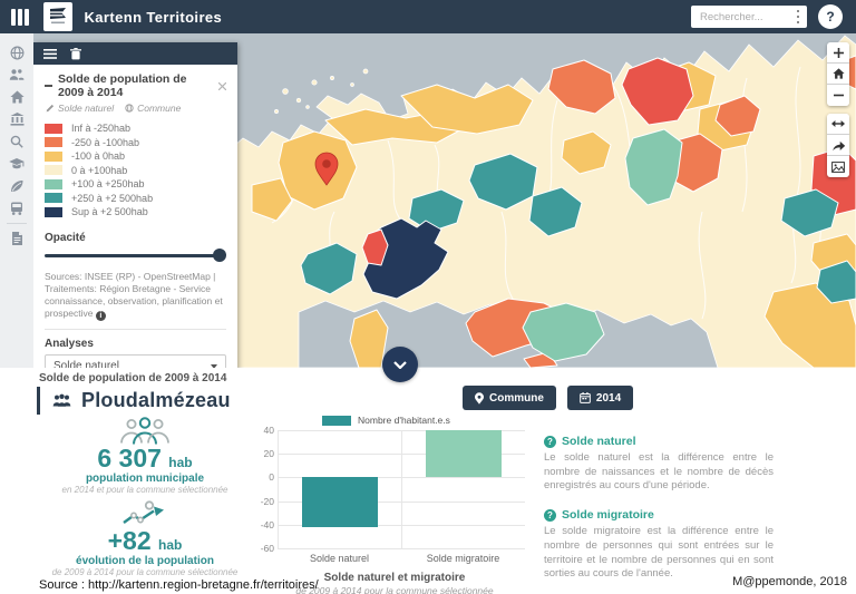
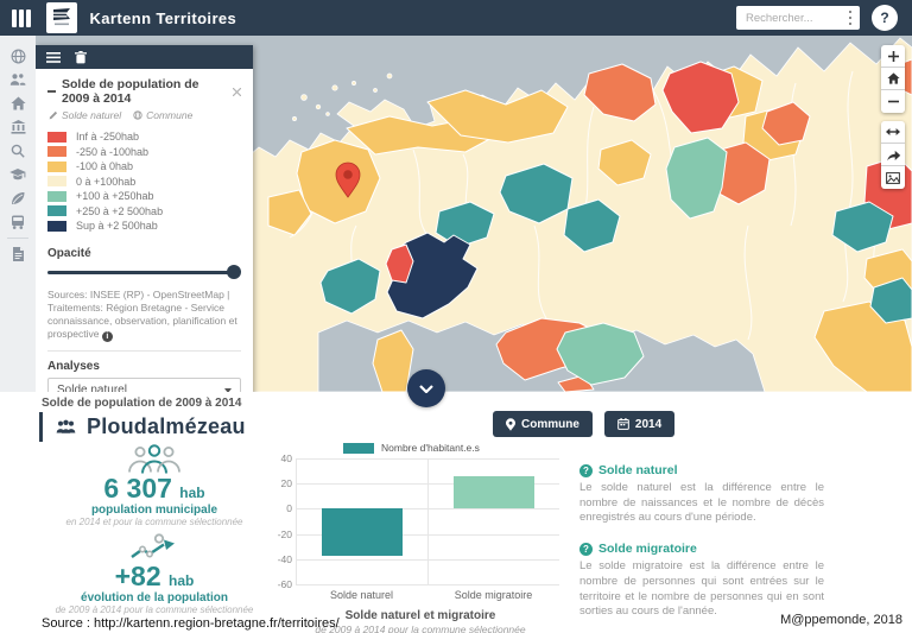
Solde naturel: -42 -> -37
Solde migratoire: 40 -> 26
